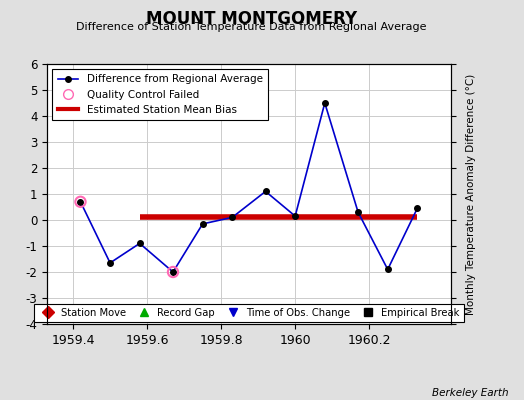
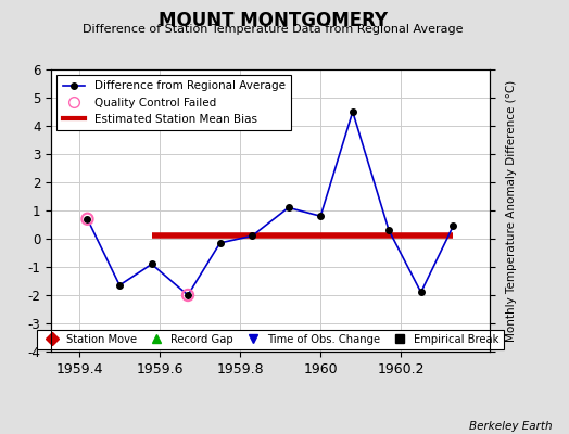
Time of Obs. Change/1960: 0.15 -> 0.80
